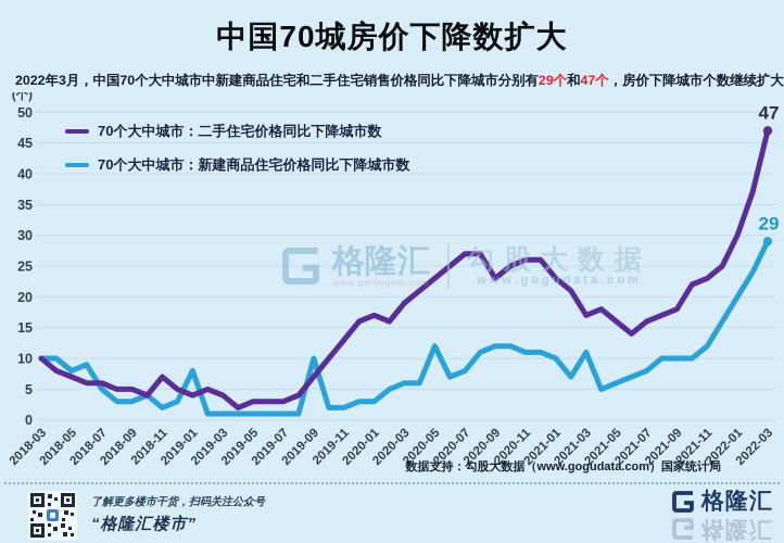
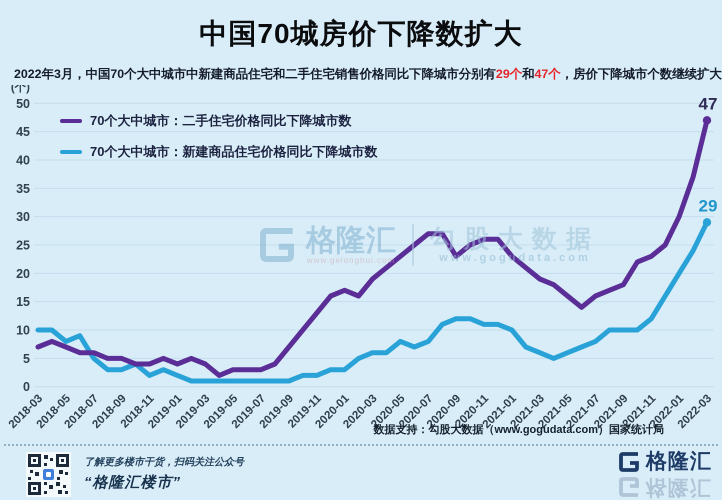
70个大中城市：二手住宅价格同比下降城市数/2018-03: 10 -> 7
70个大中城市：二手住宅价格同比下降城市数/2018-11: 7 -> 4
70个大中城市：新建商品住宅价格同比下降城市数/2019-01: 8 -> 2
70个大中城市：新建商品住宅价格同比下降城市数/2019-09: 10 -> 1
70个大中城市：新建商品住宅价格同比下降城市数/2020-05: 12 -> 8
70个大中城市：新建商品住宅价格同比下降城市数/2021-03: 11 -> 6
70个大中城市：二手住宅价格同比下降城市数/2021-03: 17 -> 19
